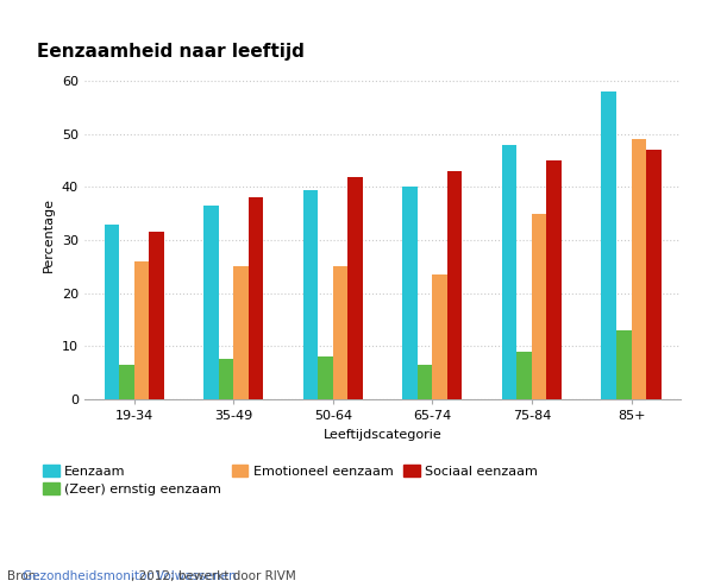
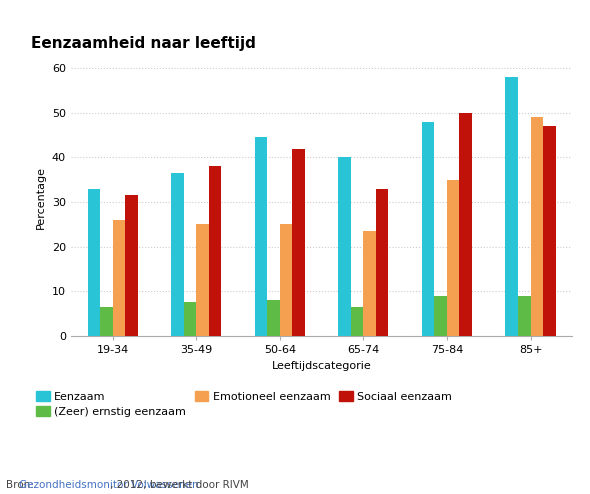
Eenzaam/50-64: 39.5 -> 44.5
Sociaal eenzaam/65-74: 43.0 -> 33.0
Sociaal eenzaam/75-84: 45.0 -> 50.0
(Zeer) ernstig eenzaam/85+: 13.0 -> 9.0
